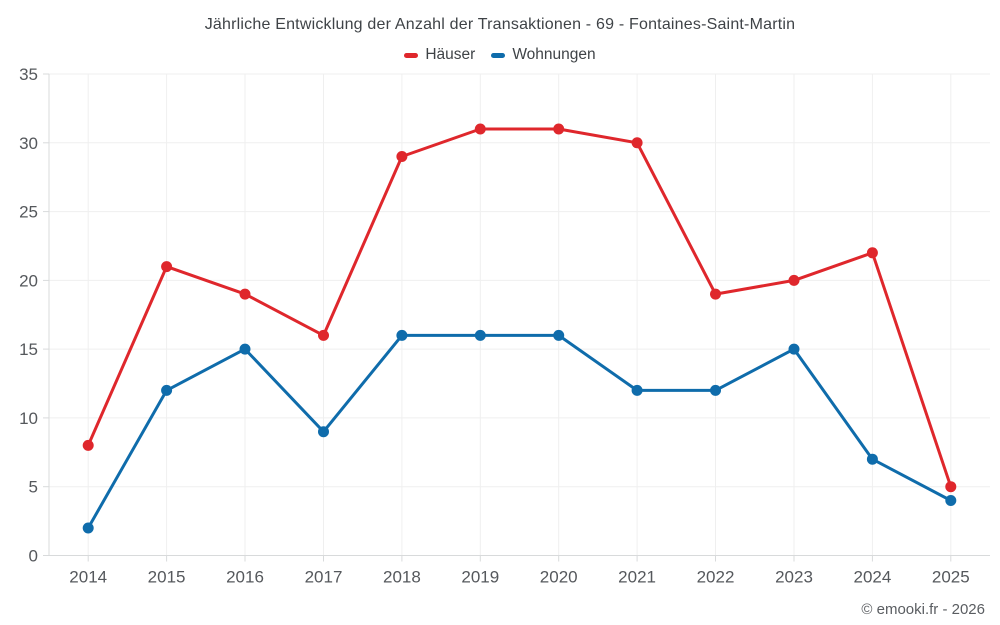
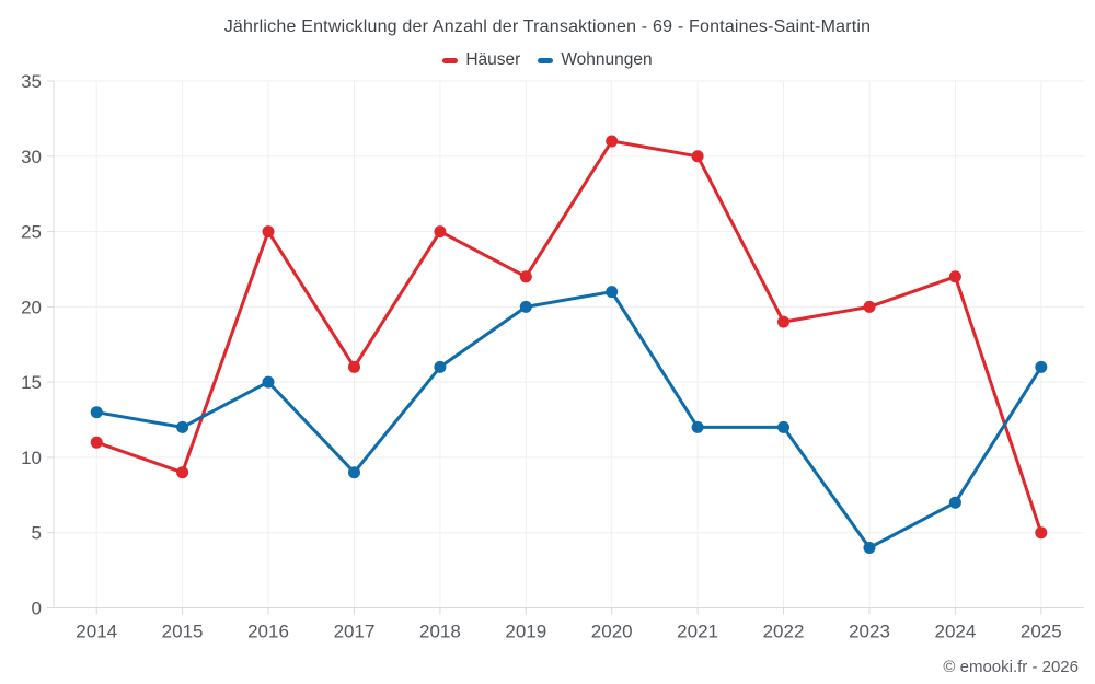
Häuser/2014: 8 -> 11
Wohnungen/2014: 2 -> 13
Häuser/2015: 21 -> 9
Häuser/2016: 19 -> 25
Häuser/2018: 29 -> 25
Häuser/2019: 31 -> 22
Wohnungen/2019: 16 -> 20
Wohnungen/2020: 16 -> 21
Wohnungen/2023: 15 -> 4
Wohnungen/2025: 4 -> 16
